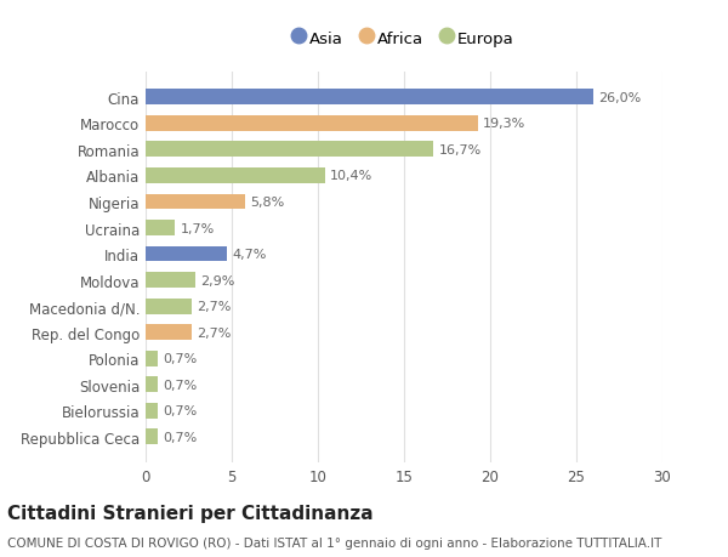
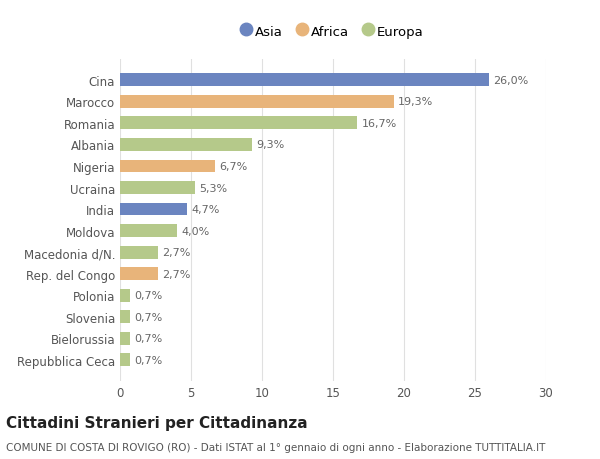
Albania: 10,4% -> 9,3%
Nigeria: 5,8% -> 6,7%
Ucraina: 1,7% -> 5,3%
Moldova: 2,9% -> 4,0%
